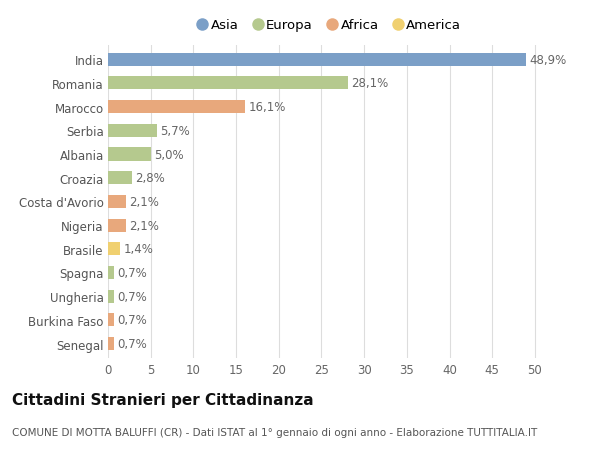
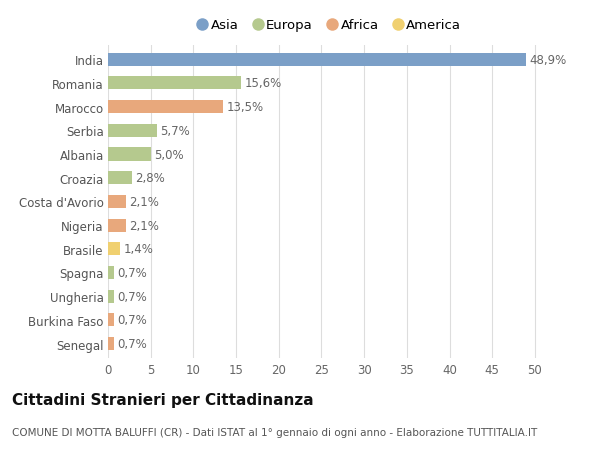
Romania: 28,1% -> 15,6%
Marocco: 16,1% -> 13,5%
